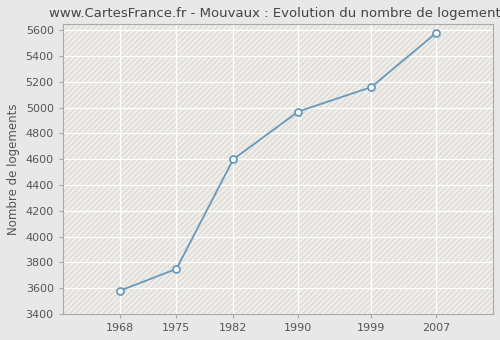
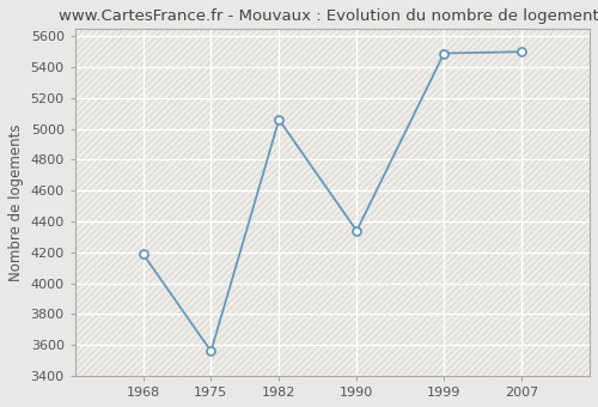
1968: 3580 -> 4190
1975: 3750 -> 3560
1982: 4600 -> 5060
1990: 4970 -> 4340
1999: 5160 -> 5490
2007: 5580 -> 5500
